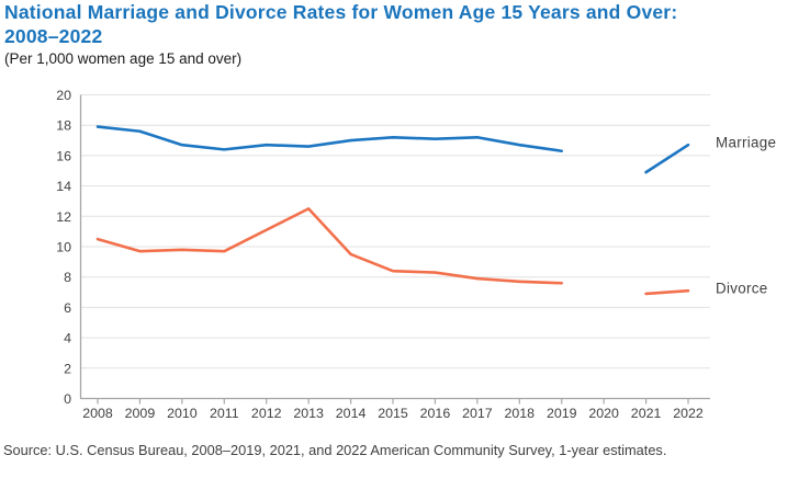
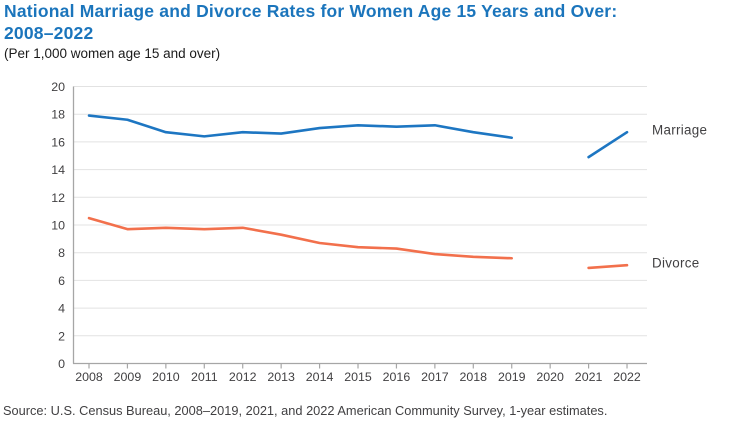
Divorce/2012: 11.1 -> 9.8
Divorce/2013: 12.5 -> 9.3
Divorce/2014: 9.5 -> 8.7
